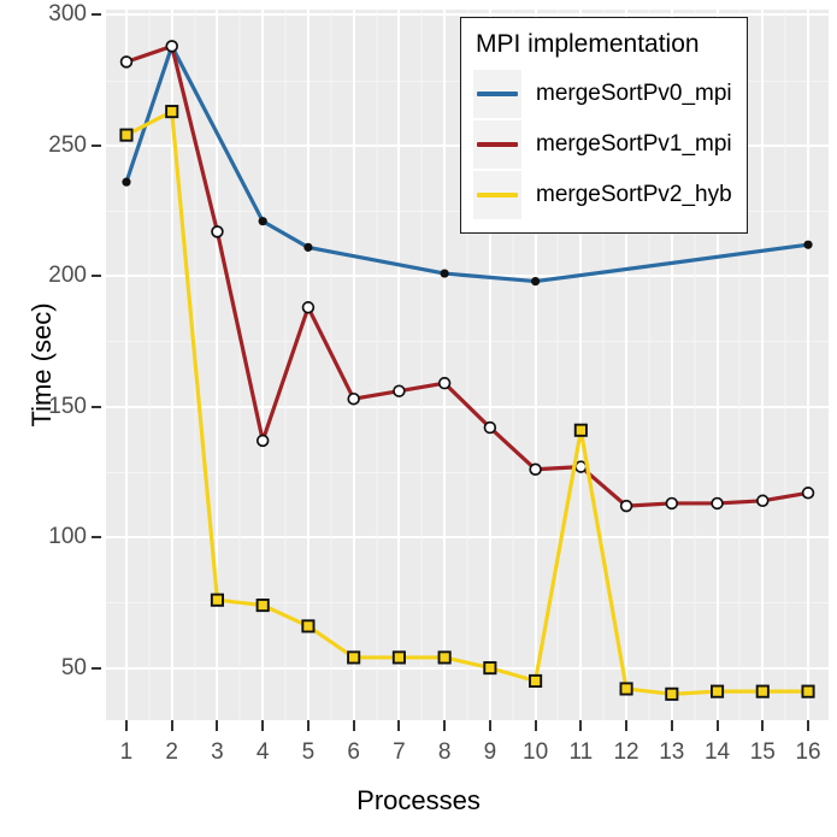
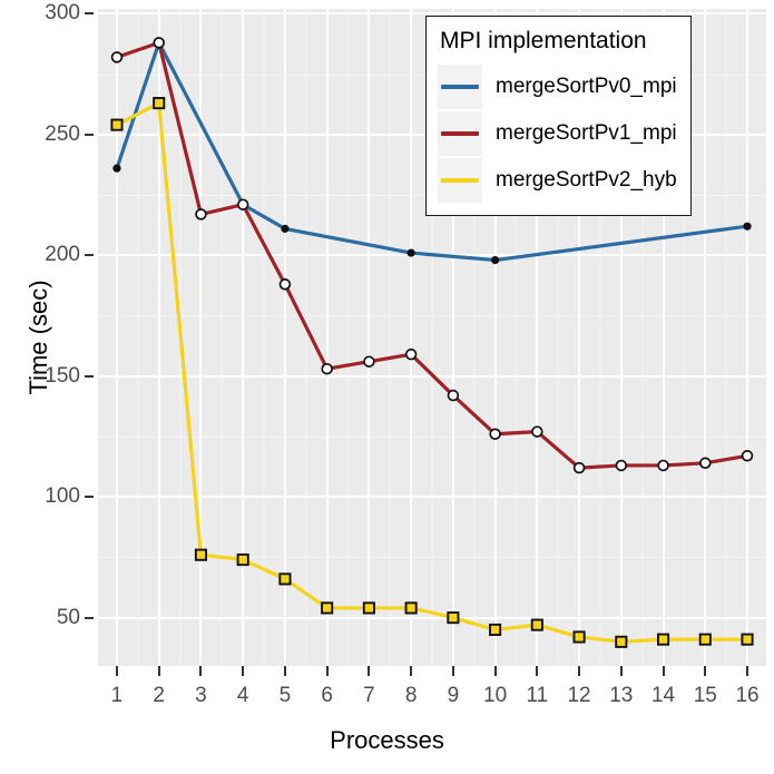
mergeSortPv1_mpi/4: 137 -> 221
mergeSortPv2_hyb/11: 141 -> 47
